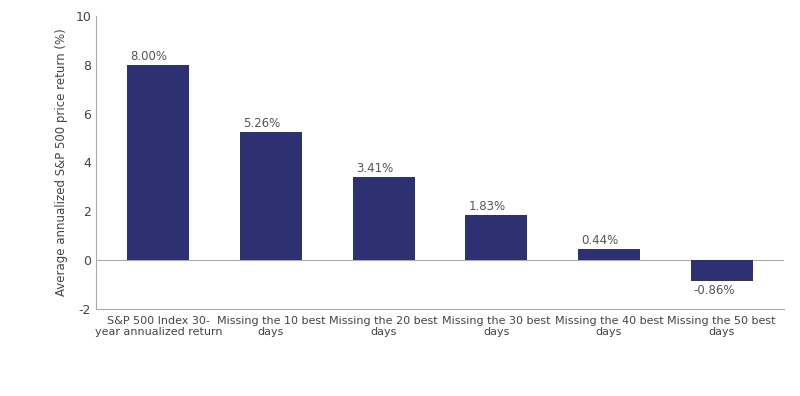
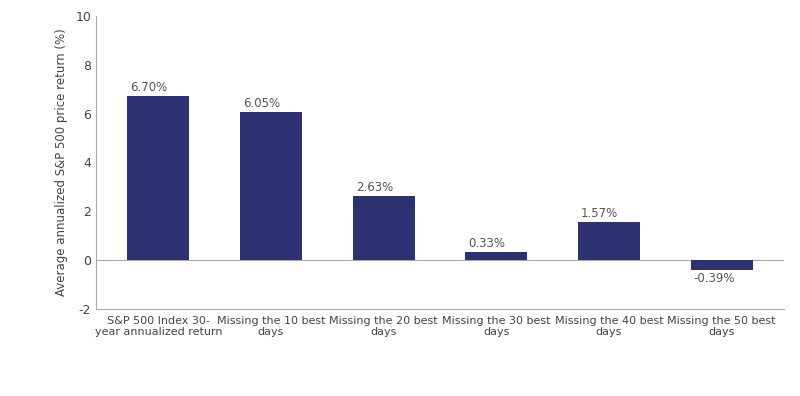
S&P 500 Index 30- year annualized return: 8.00% -> 6.70%
Missing the 10 best days: 5.26% -> 6.05%
Missing the 20 best days: 3.41% -> 2.63%
Missing the 30 best days: 1.83% -> 0.33%
Missing the 40 best days: 0.44% -> 1.57%
Missing the 50 best days: -0.86% -> -0.39%
